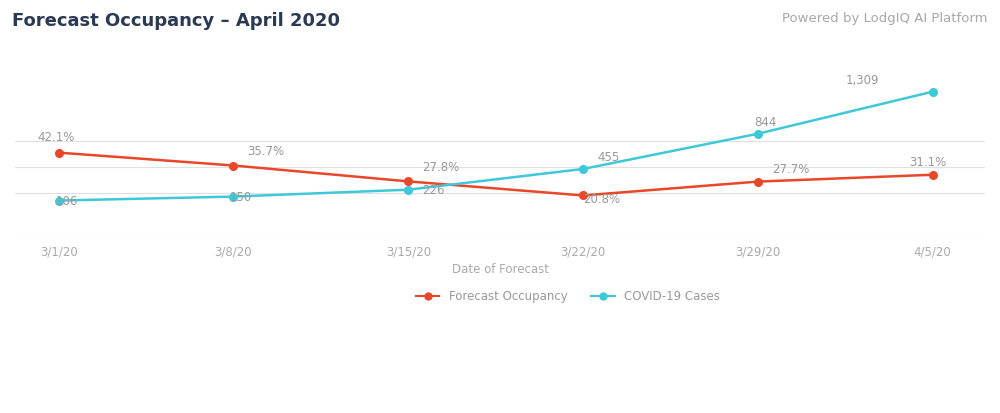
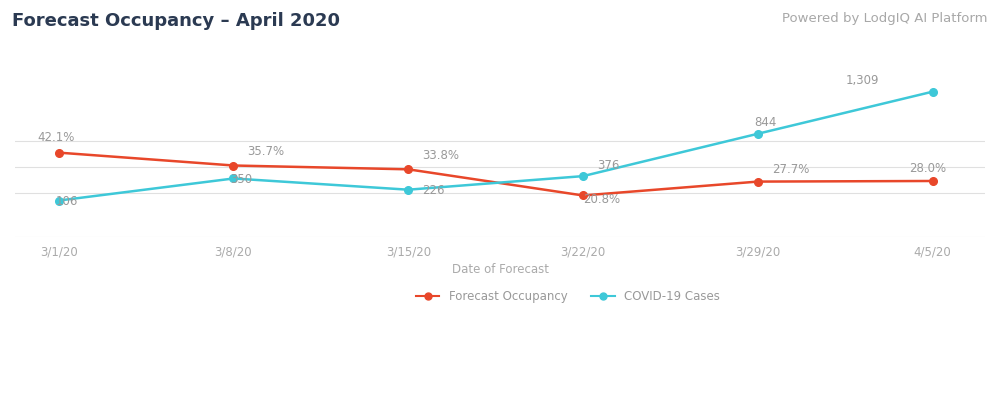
COVID-19 Cases/3/8/20: 150 -> 350
Forecast Occupancy/3/15/20: 27.8% -> 33.8%
COVID-19 Cases/3/22/20: 455 -> 376
Forecast Occupancy/4/5/20: 31.1% -> 28.0%
